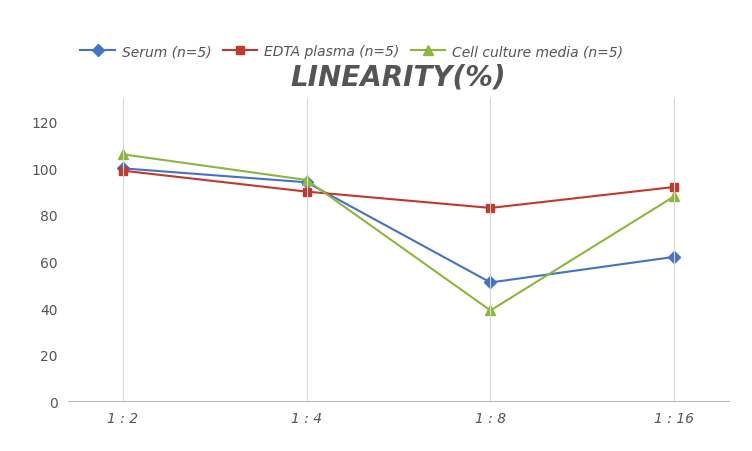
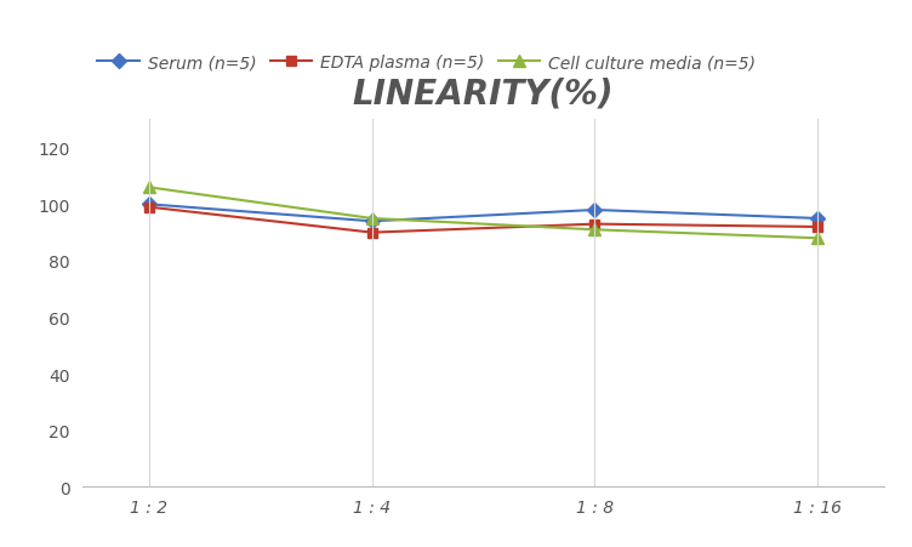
Serum (n=5)/1 : 8: 51 -> 98
EDTA plasma (n=5)/1 : 8: 83 -> 93
Cell culture media (n=5)/1 : 8: 39 -> 91
Serum (n=5)/1 : 16: 62 -> 95
